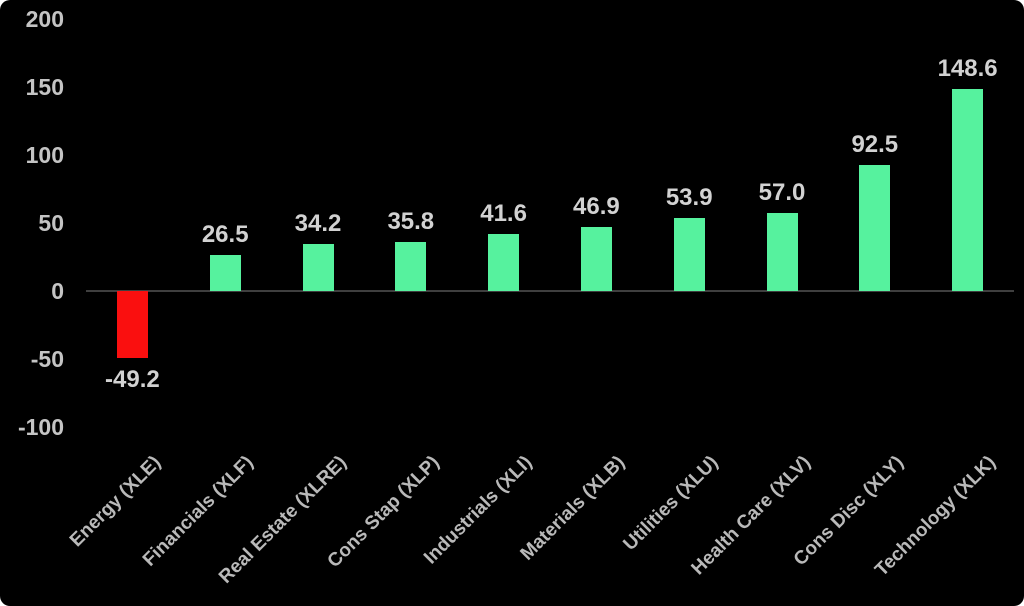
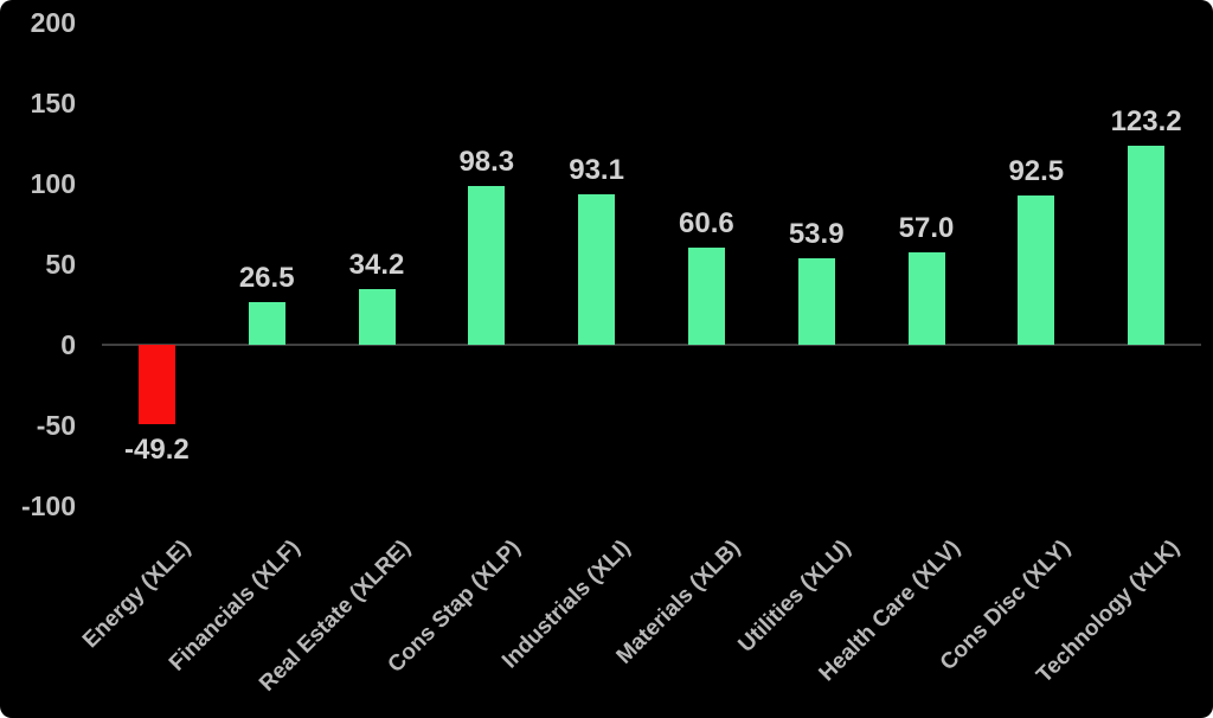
Cons Stap (XLP): 35.8 -> 98.3
Industrials (XLI): 41.6 -> 93.1
Materials (XLB): 46.9 -> 60.6
Technology (XLK): 148.6 -> 123.2
